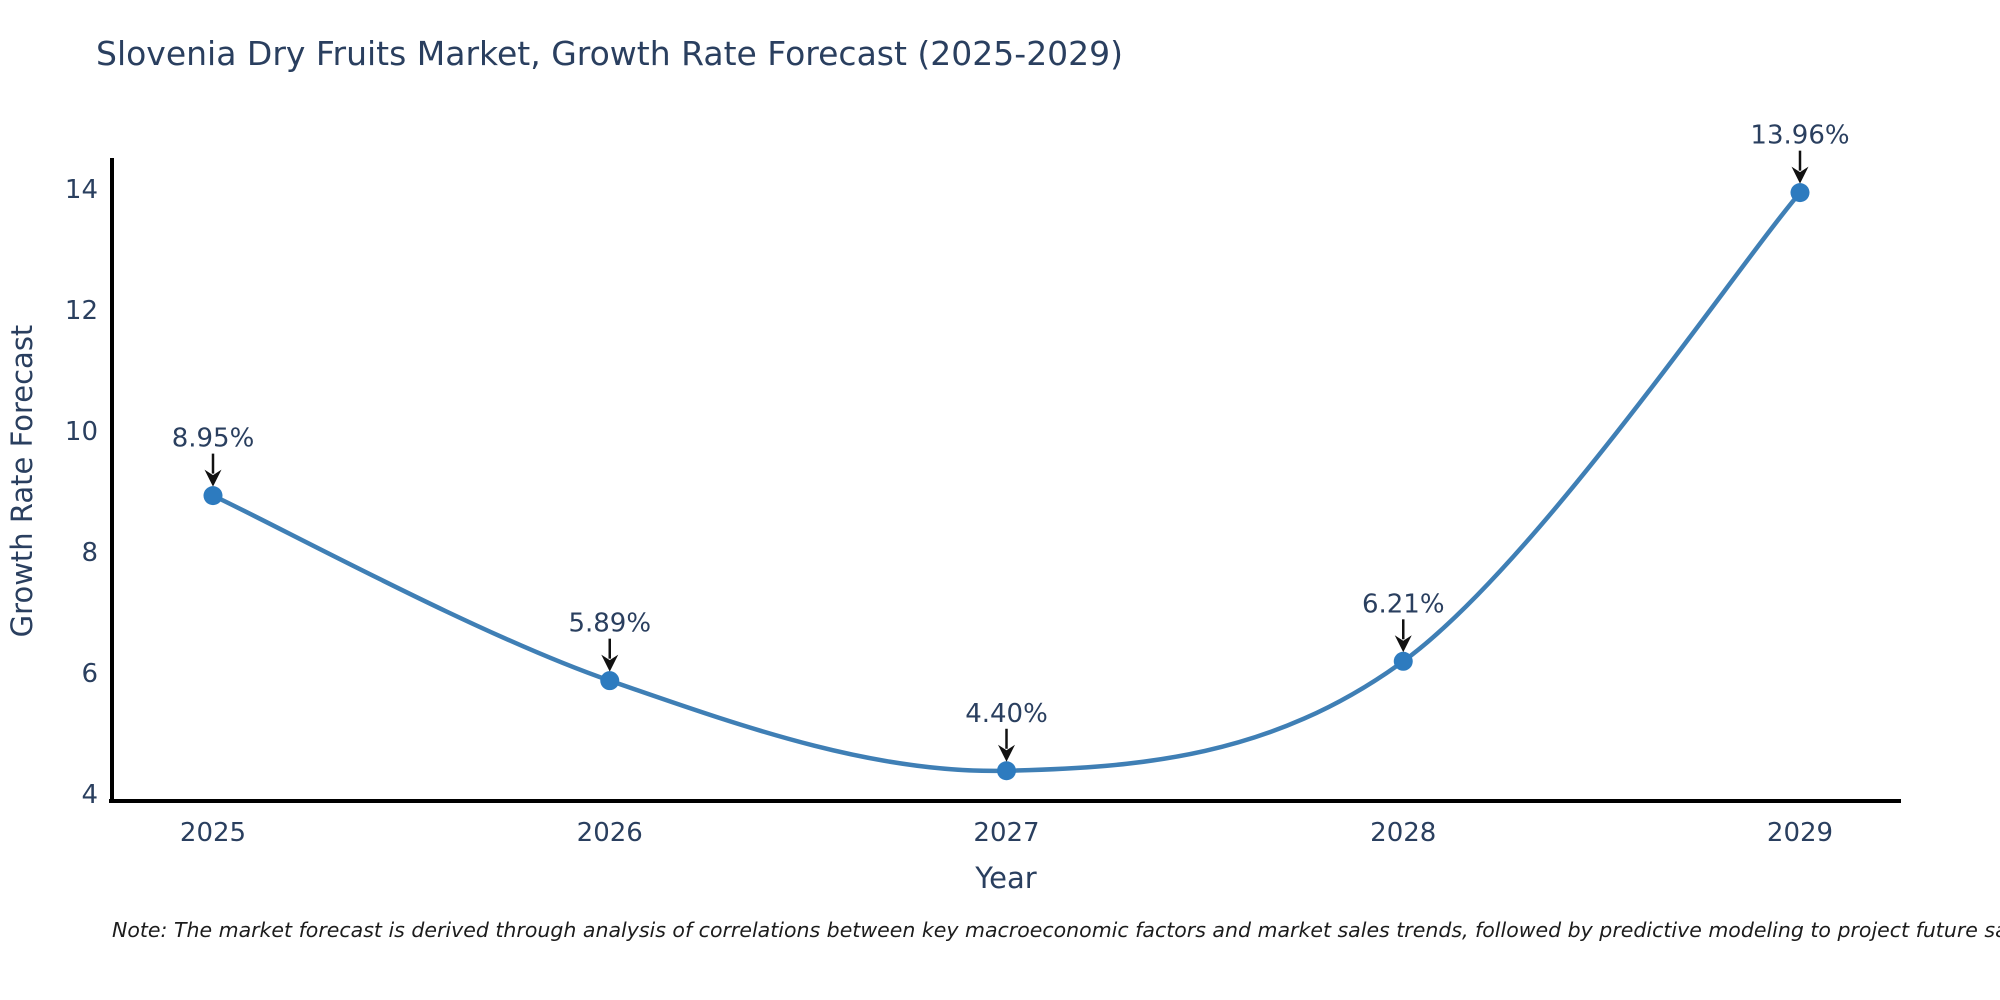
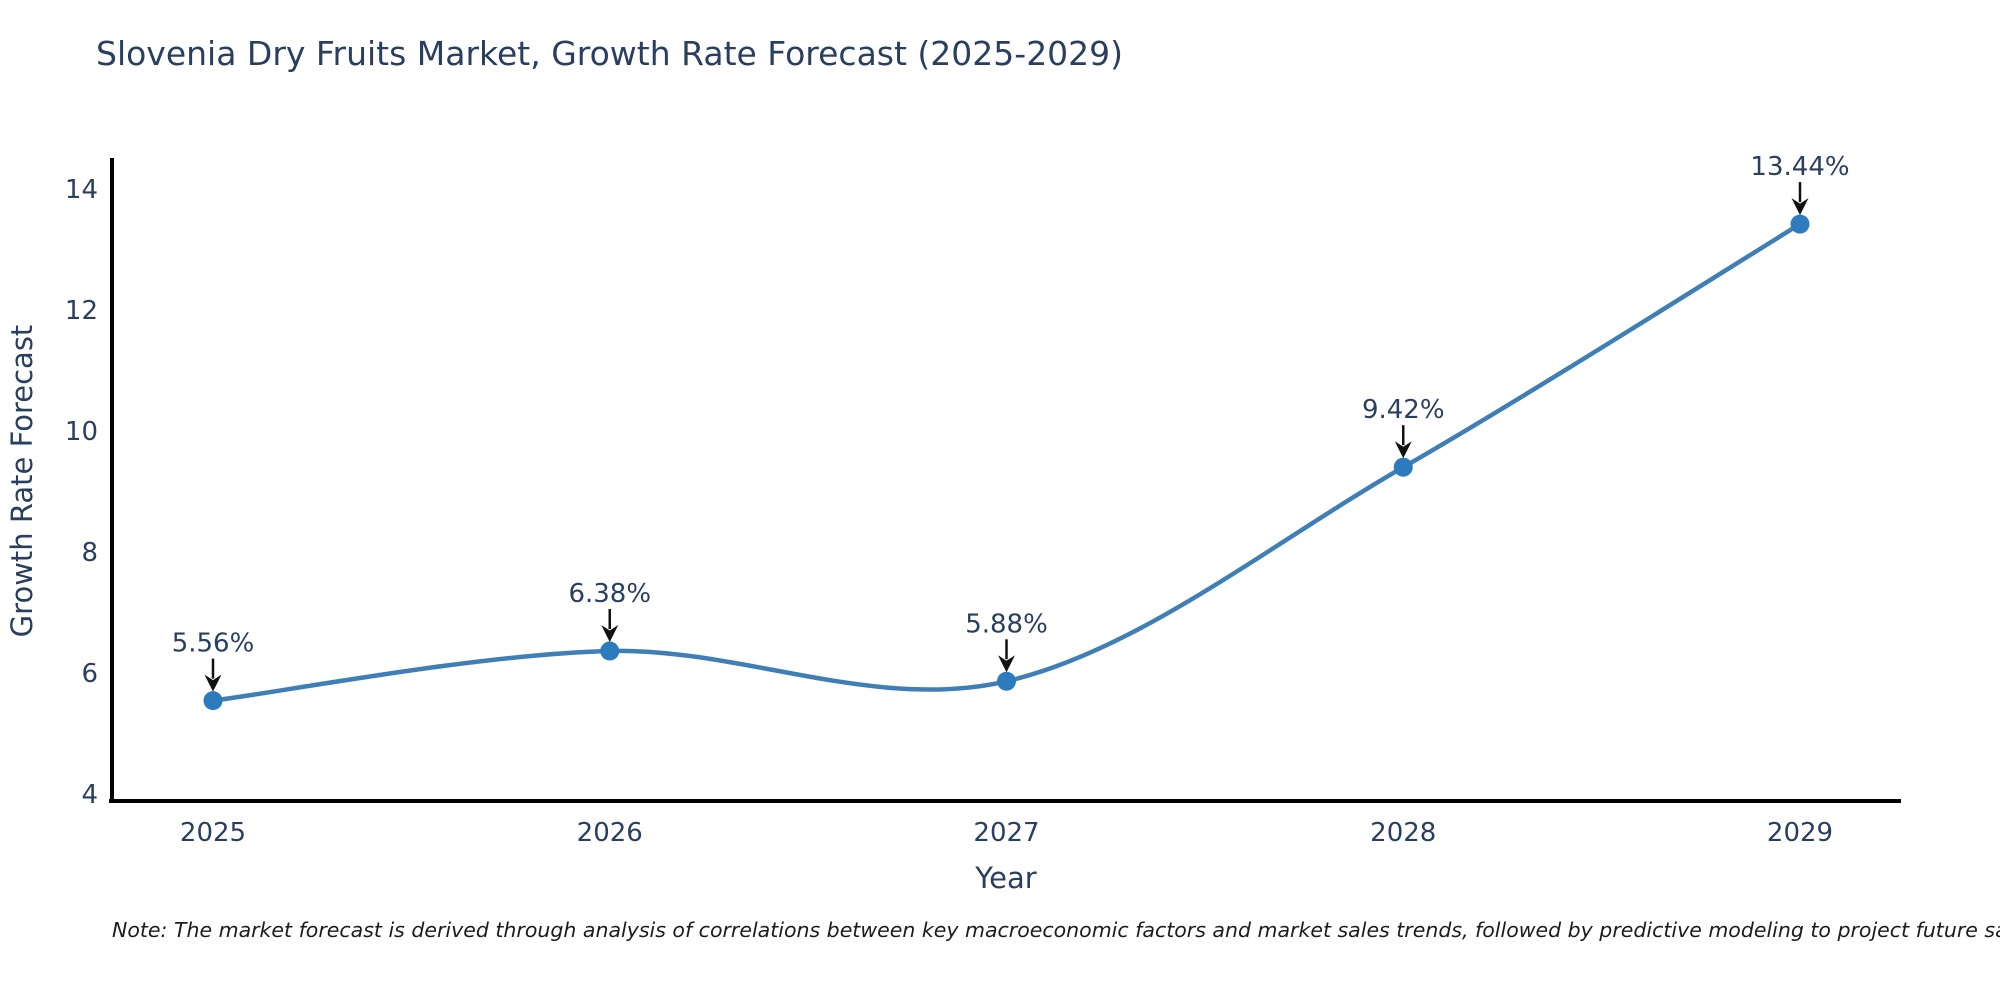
2025: 8.95% -> 5.56%
2026: 5.89% -> 6.38%
2027: 4.40% -> 5.88%
2028: 6.21% -> 9.42%
2029: 13.96% -> 13.44%
